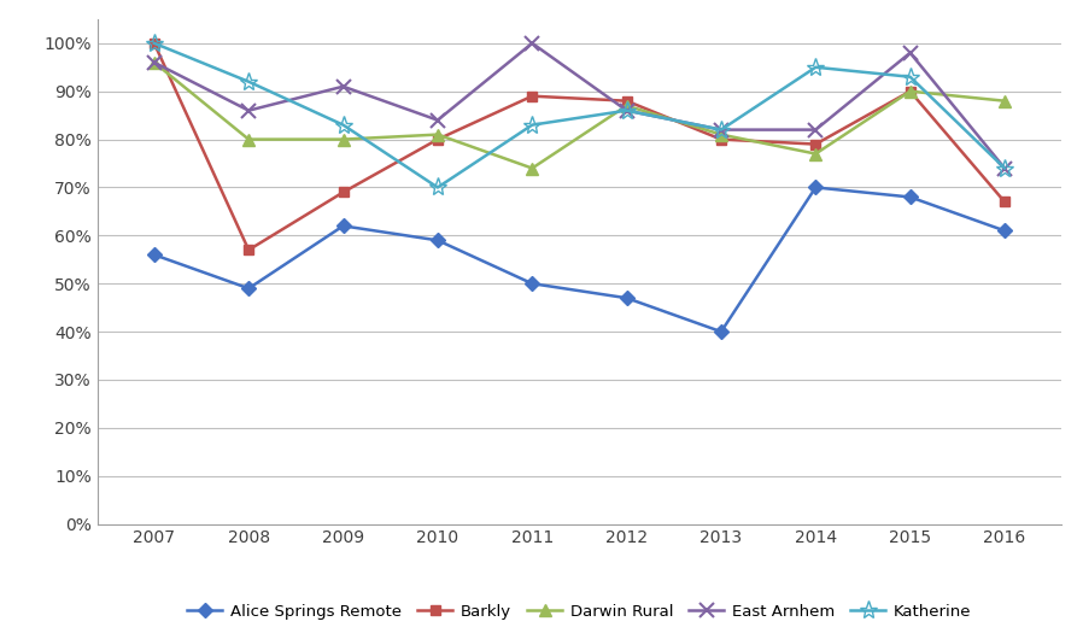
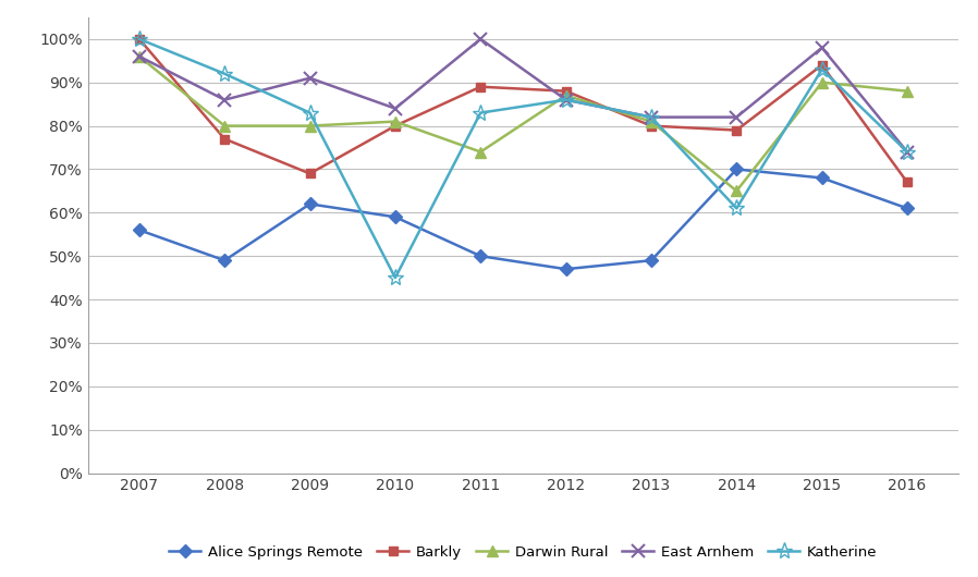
Barkly/2008: 57% -> 77%
Katherine/2010: 70% -> 45%
Alice Springs Remote/2013: 40% -> 49%
Darwin Rural/2014: 77% -> 65%
Katherine/2014: 95% -> 61%
Barkly/2015: 90% -> 94%
